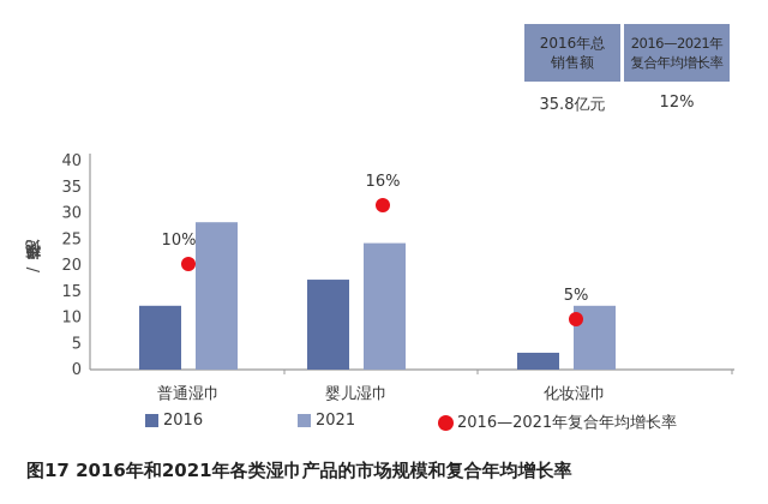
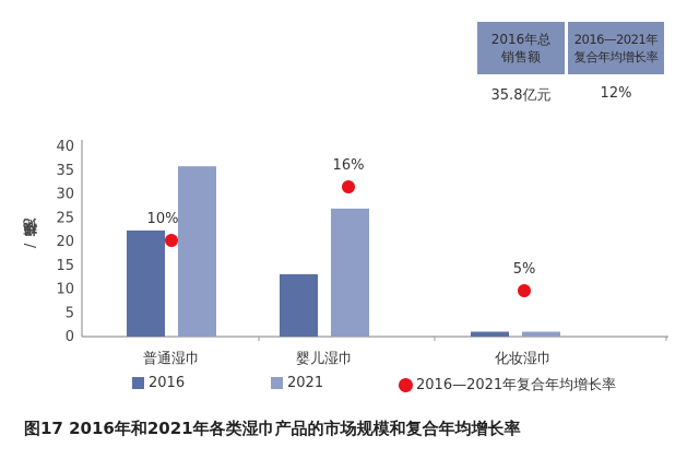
2016/普通湿巾: 12 -> 22
2021/普通湿巾: 28 -> 36
2016/婴儿湿巾: 17 -> 13
2021/婴儿湿巾: 24 -> 27
2016/化妆湿巾: 3 -> 1
2021/化妆湿巾: 12 -> 1
